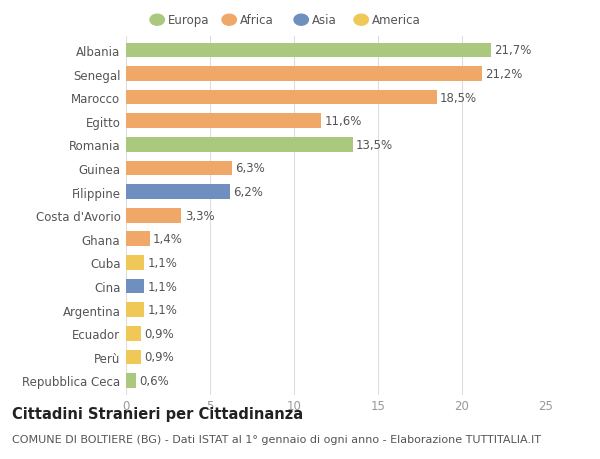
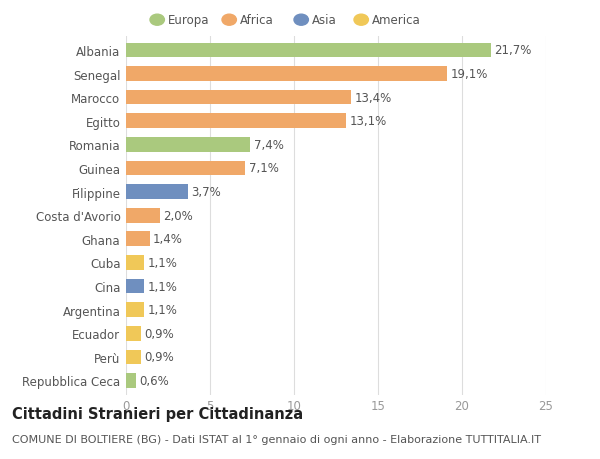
Senegal: 21,2% -> 19,1%
Marocco: 18,5% -> 13,4%
Egitto: 11,6% -> 13,1%
Romania: 13,5% -> 7,4%
Guinea: 6,3% -> 7,1%
Filippine: 6,2% -> 3,7%
Costa d'Avorio: 3,3% -> 2,0%
